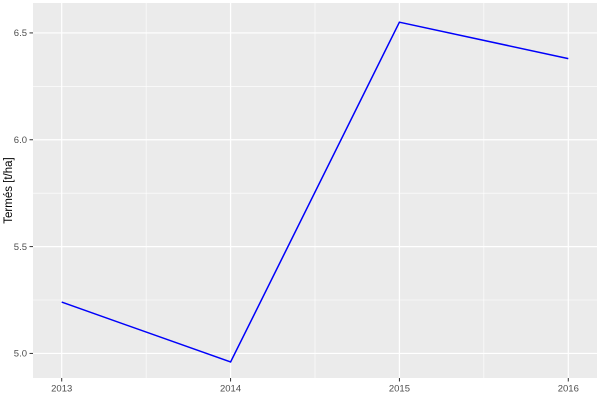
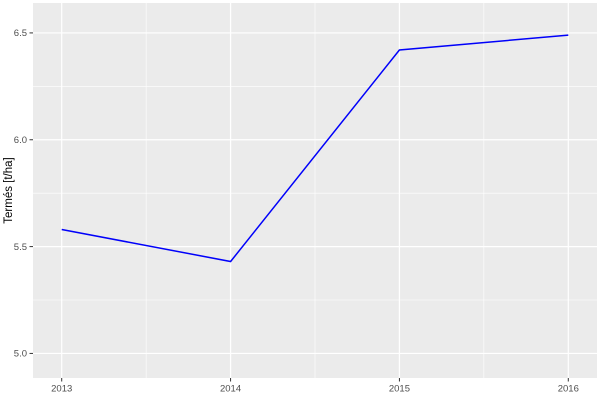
2013: 5.24 -> 5.58
2014: 4.96 -> 5.43
2015: 6.55 -> 6.42
2016: 6.38 -> 6.49
